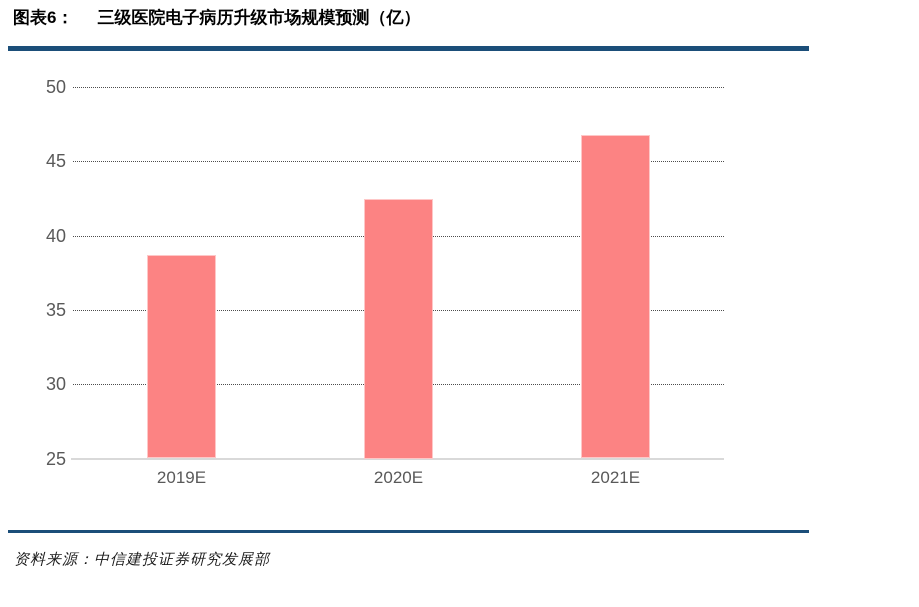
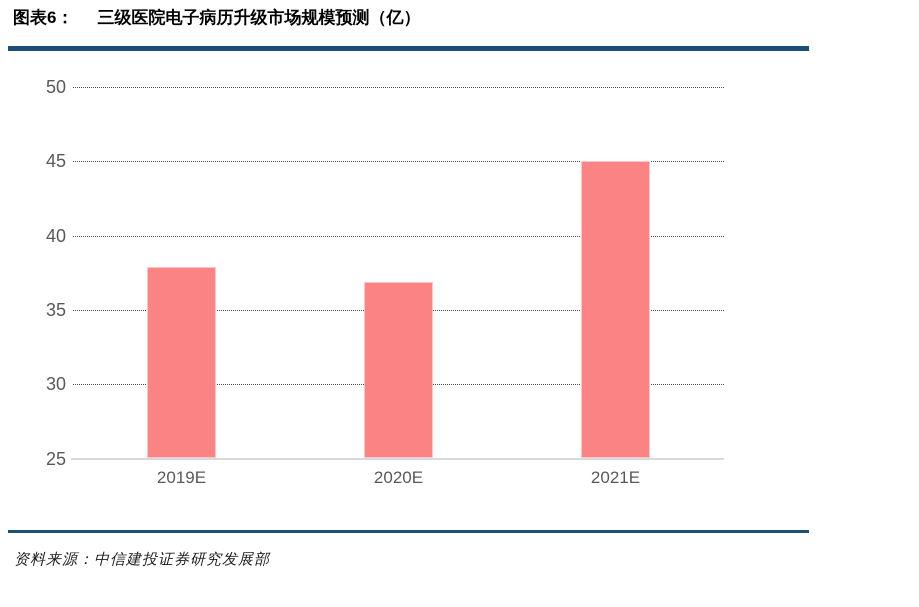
2019E: 38.7 -> 37.9
2020E: 42.5 -> 36.9
2021E: 46.8 -> 45.0
